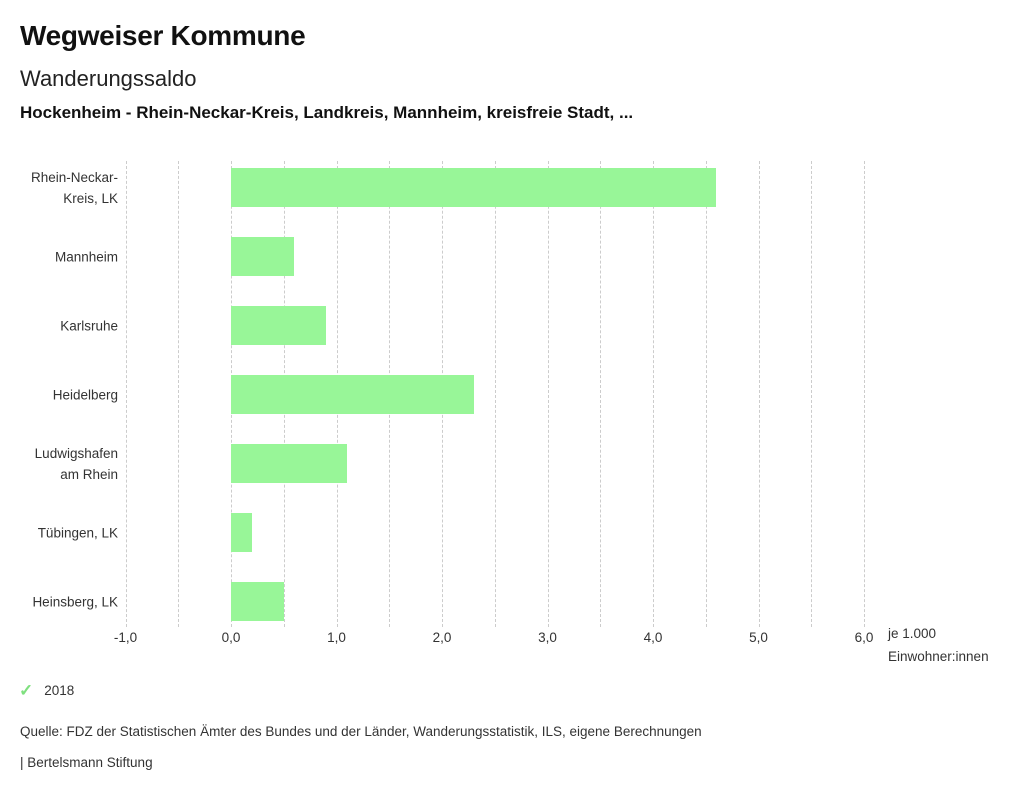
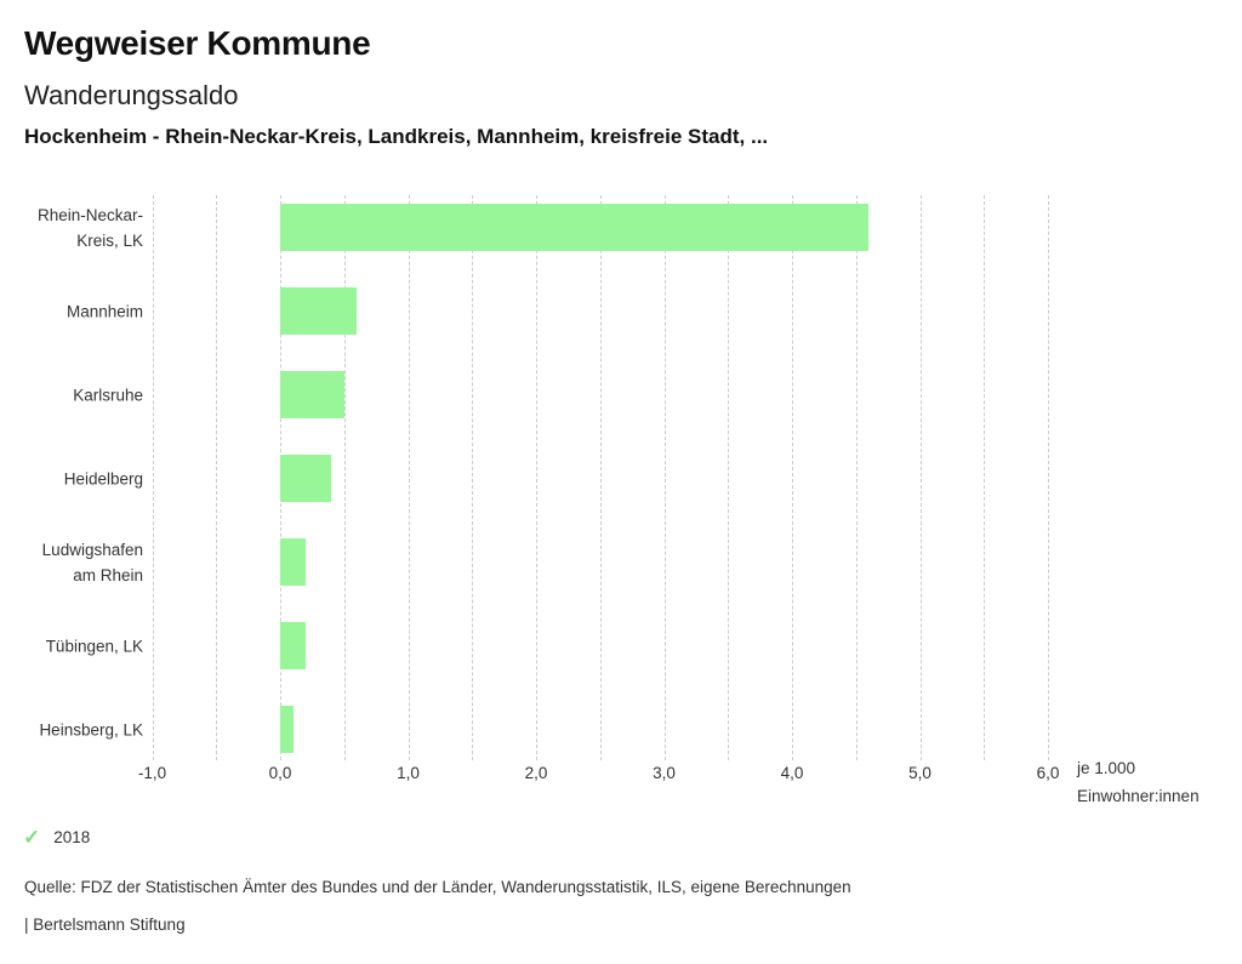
Karlsruhe: 0,9 -> 0,5
Heidelberg: 2,3 -> 0,4
Ludwigshafen am Rhein: 1,1 -> 0,2
Heinsberg, LK: 0,5 -> 0,1
